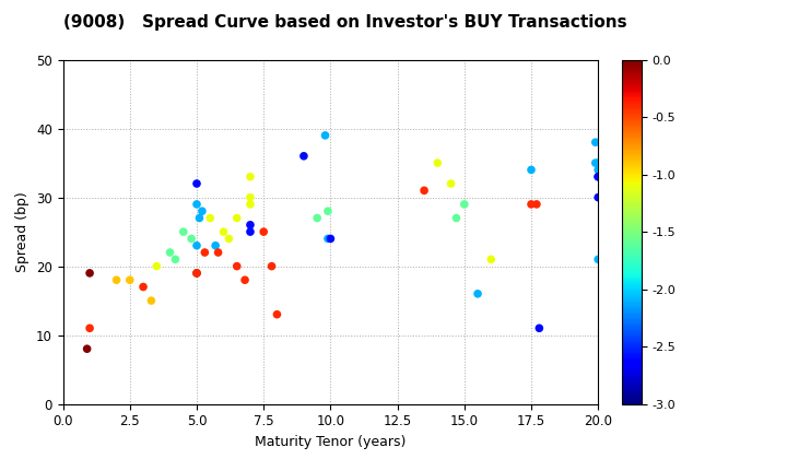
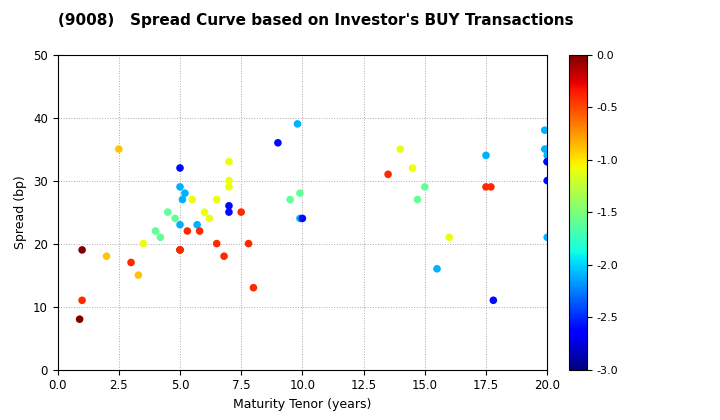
2.5: 18 -> 35
